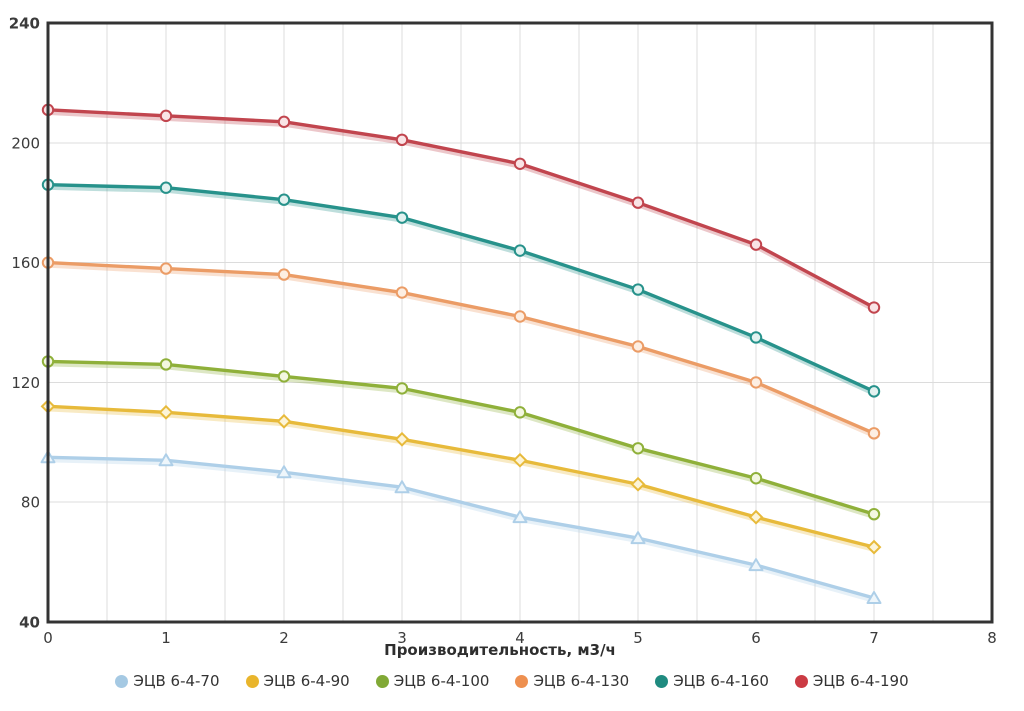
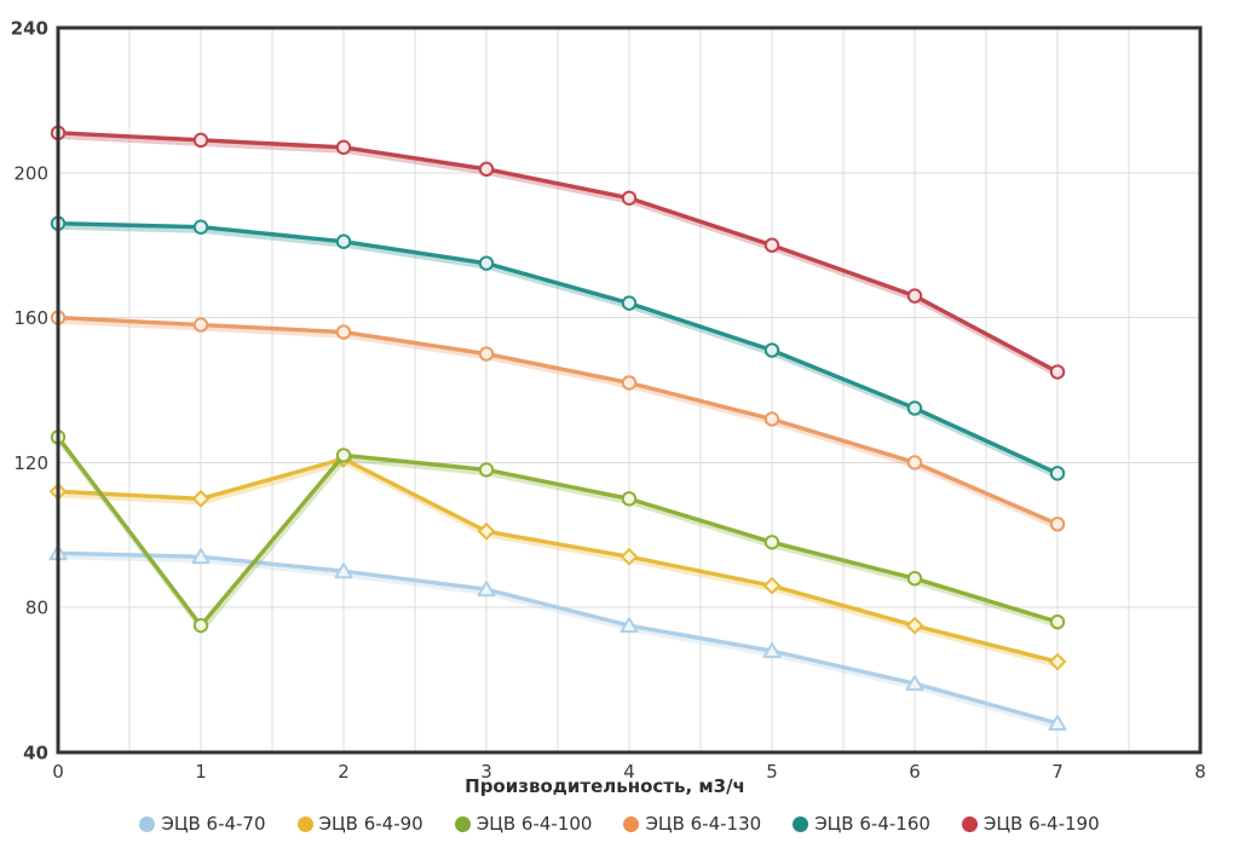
ЭЦВ 6-4-100/1: 126 -> 75
ЭЦВ 6-4-90/2: 107 -> 121
